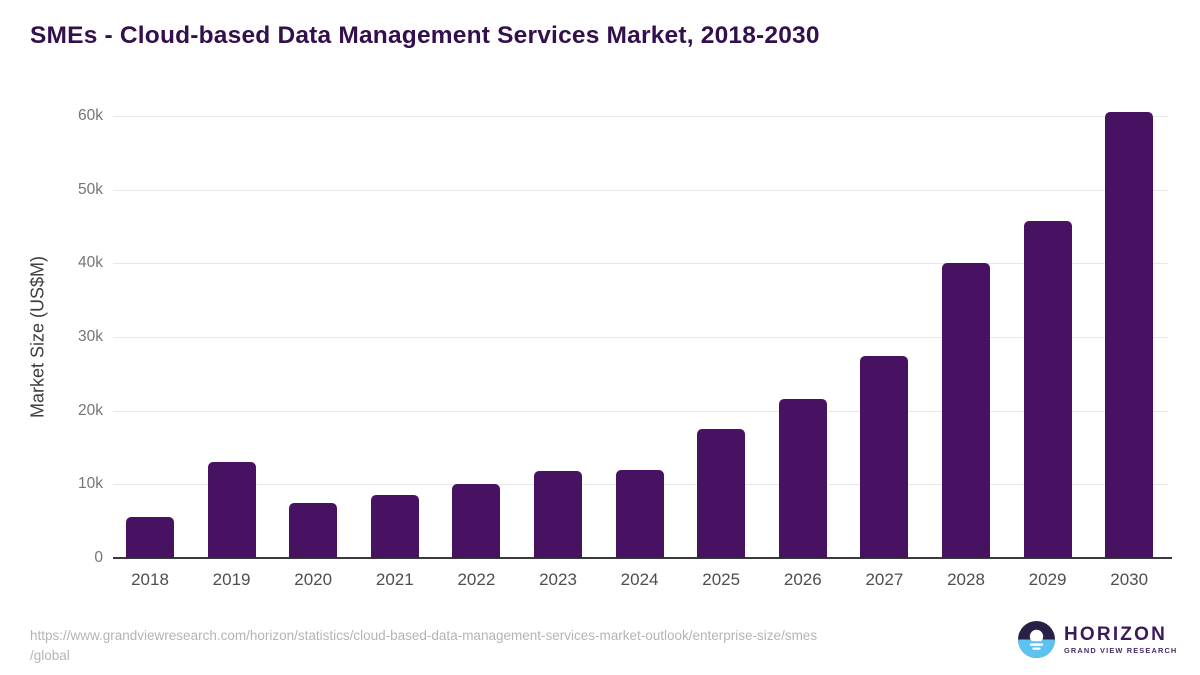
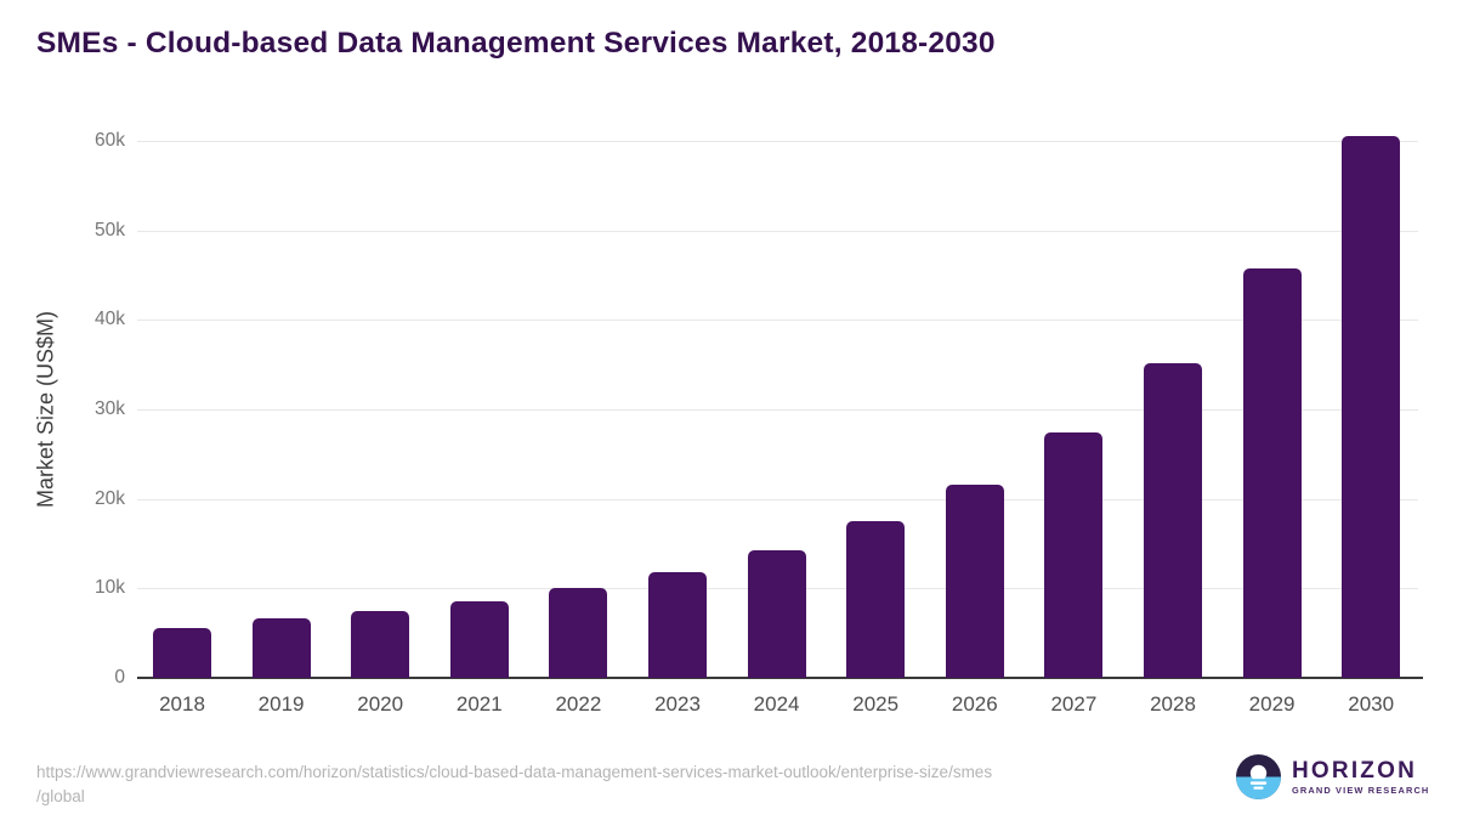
2019: 13k -> 7k
2024: 12k -> 14k
2028: 40k -> 35k
